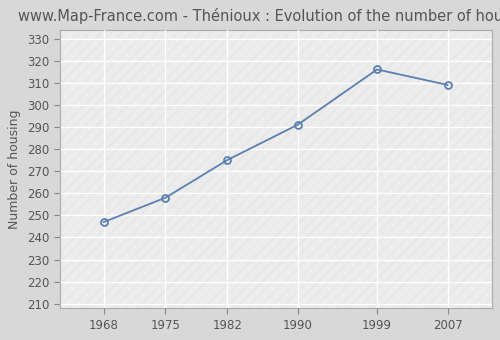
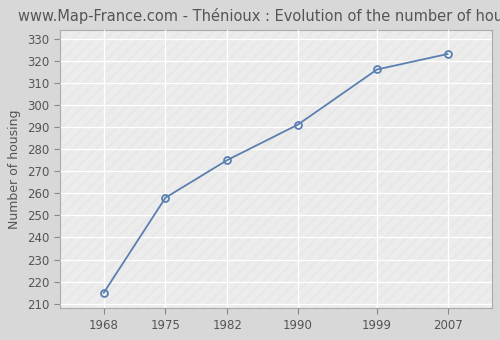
1968: 247 -> 215
2007: 309 -> 323
